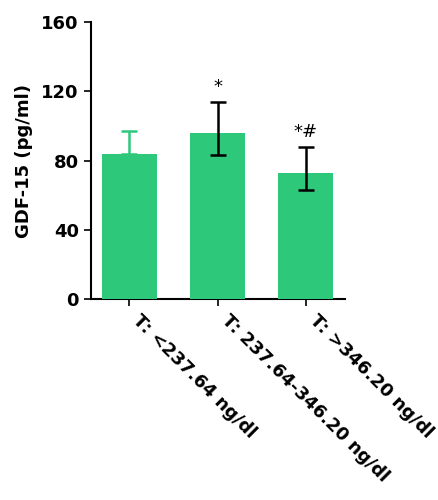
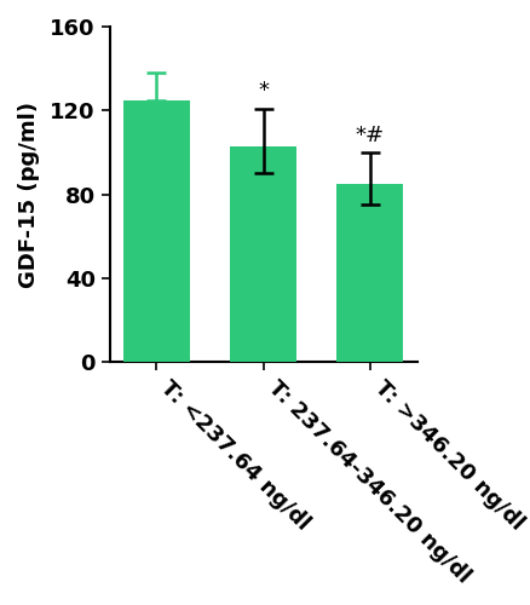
T: <237.64 ng/dl: 84 -> 125
T: 237.64-346.20 ng/dl: 96 -> 103
T: >346.20 ng/dl: 73 -> 85
